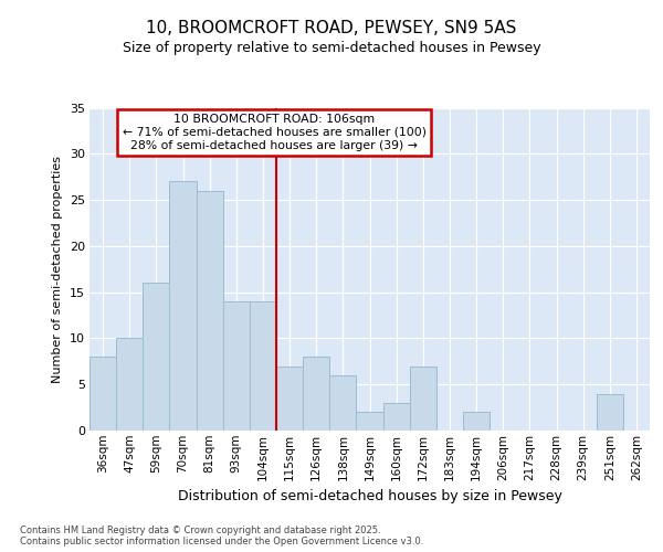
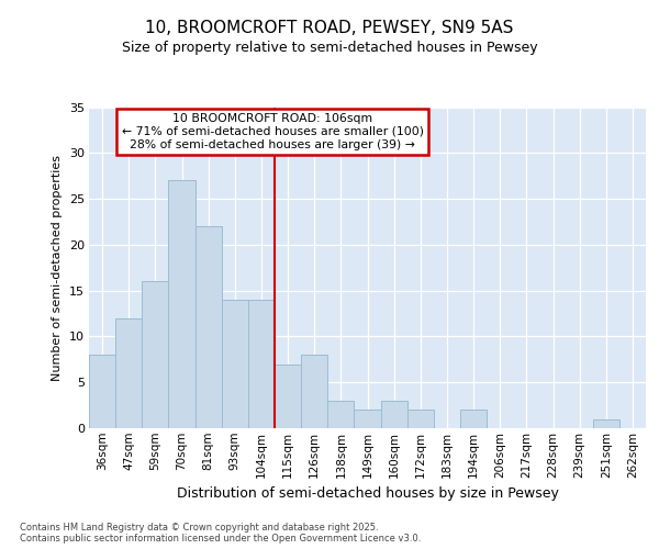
47sqm: 10 -> 12
81sqm: 26 -> 22
138sqm: 6 -> 3
172sqm: 7 -> 2
251sqm: 4 -> 1
